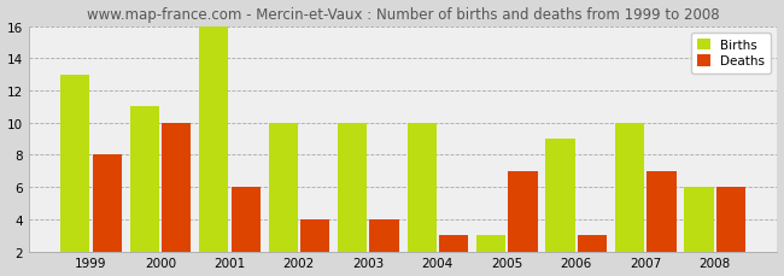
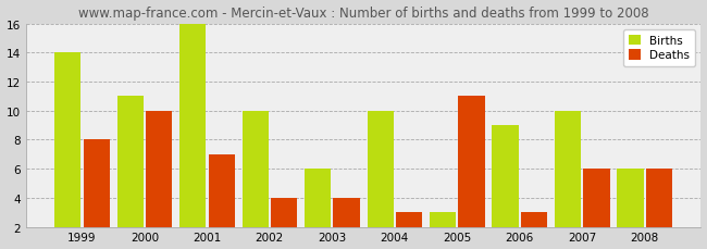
Births/1999: 13 -> 14
Deaths/2001: 6 -> 7
Births/2003: 10 -> 6
Deaths/2005: 7 -> 11
Deaths/2007: 7 -> 6
